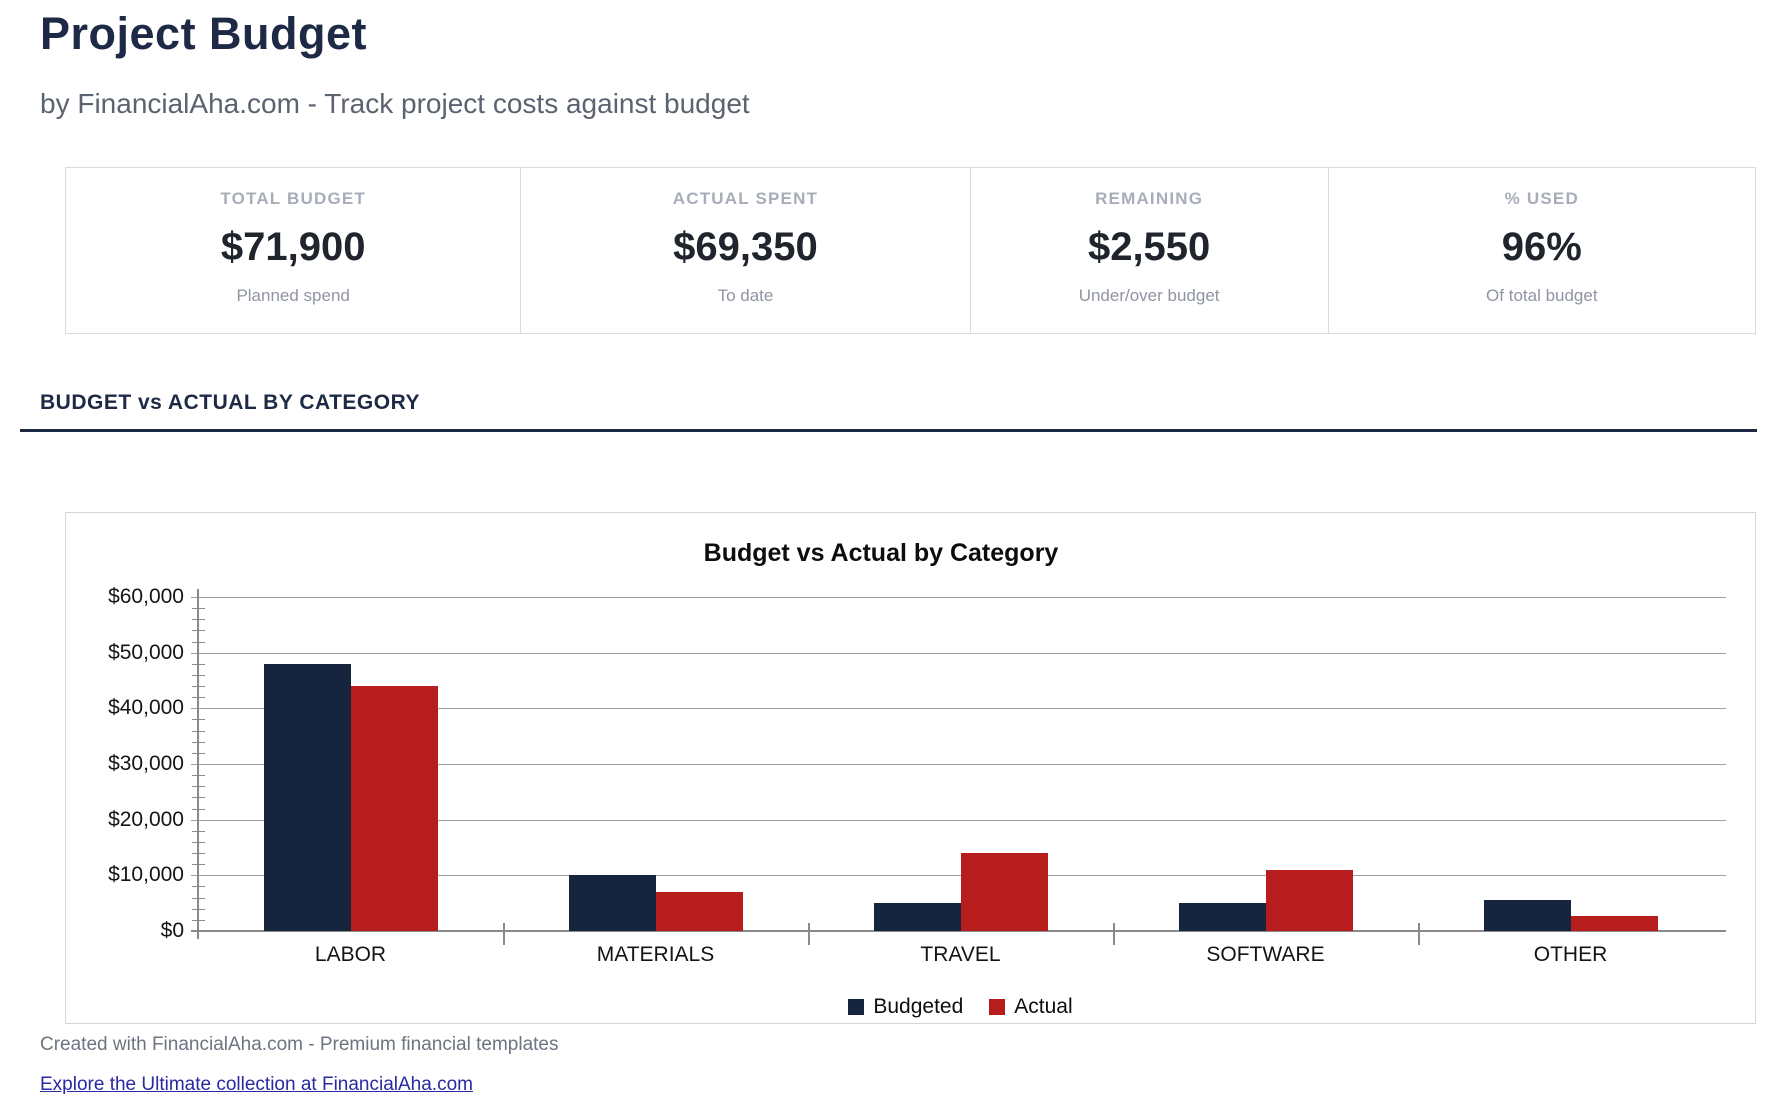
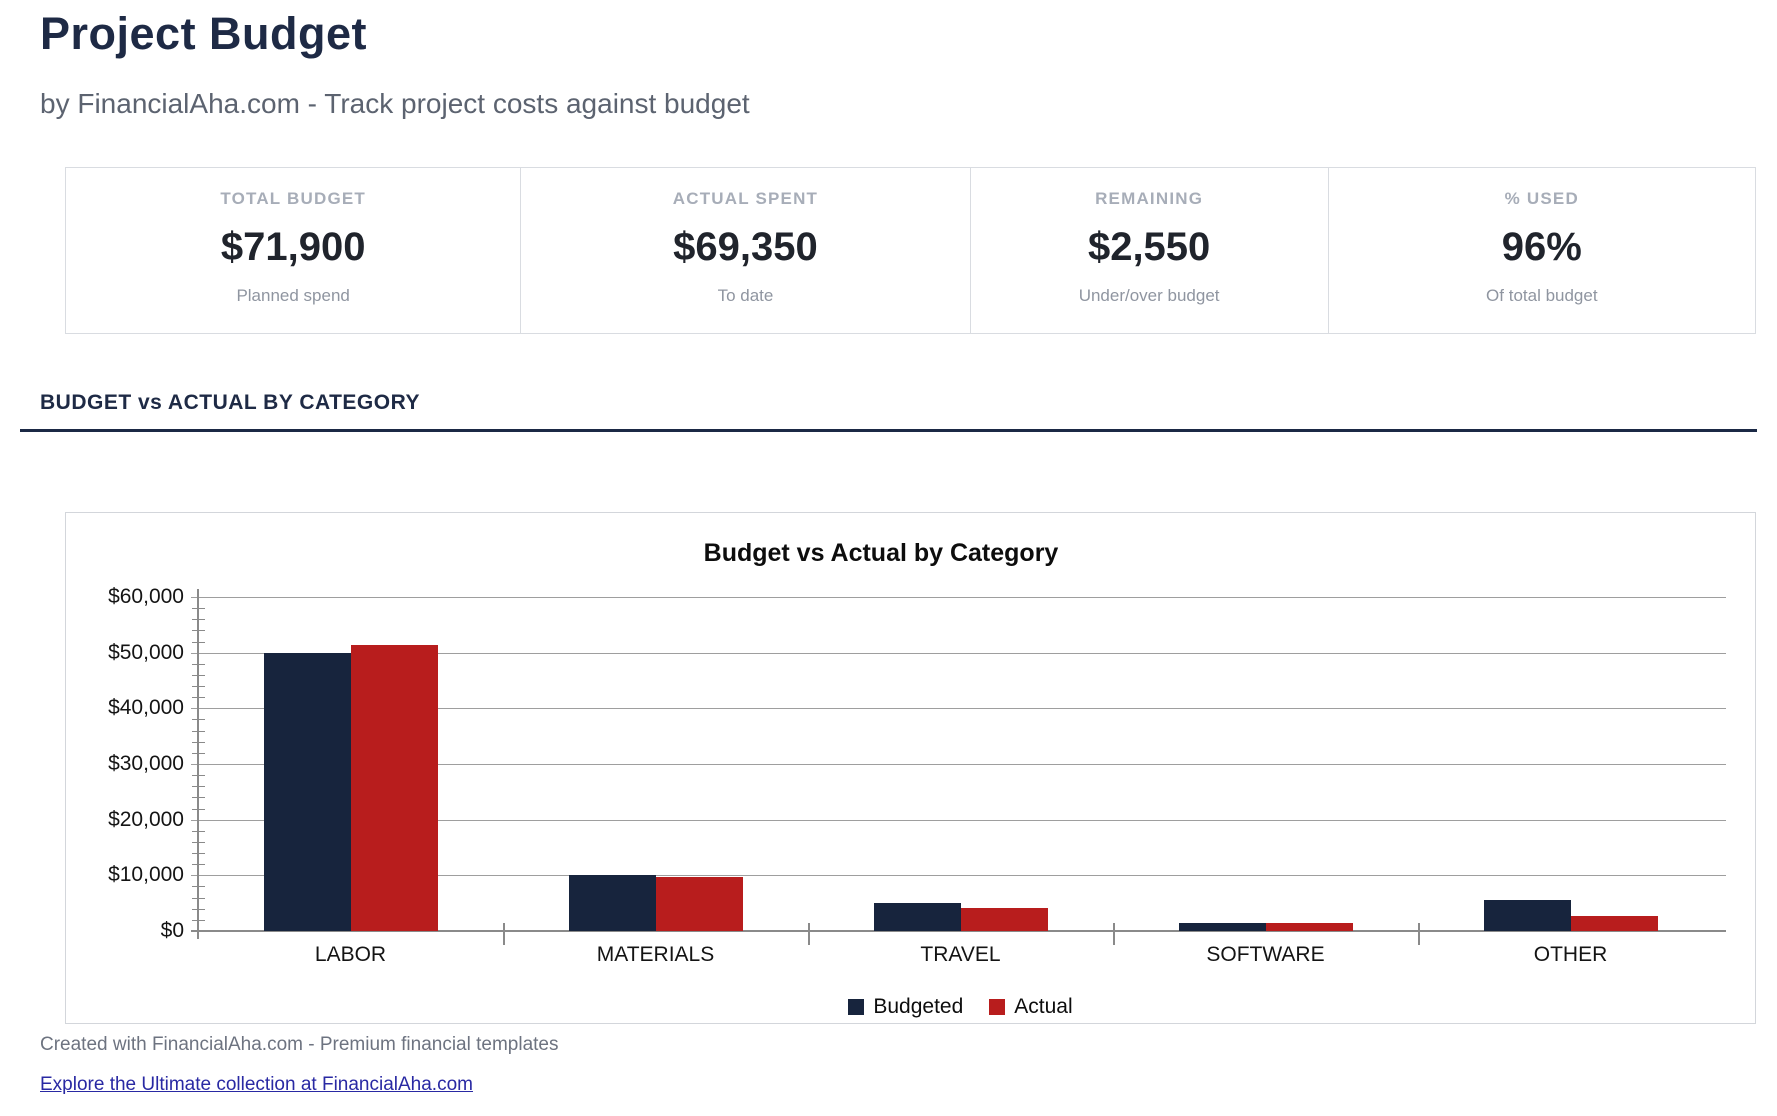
Budgeted/LABOR: $48000 -> $50000
Actual/LABOR: $44000 -> $51000
Actual/MATERIALS: $7000 -> $10000
Actual/TRAVEL: $14000 -> $4000
Budgeted/SOFTWARE: $5000 -> $1000
Actual/SOFTWARE: $11000 -> $1000
